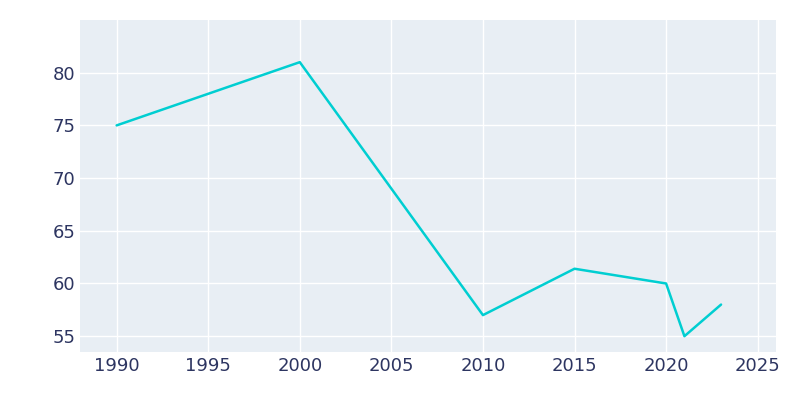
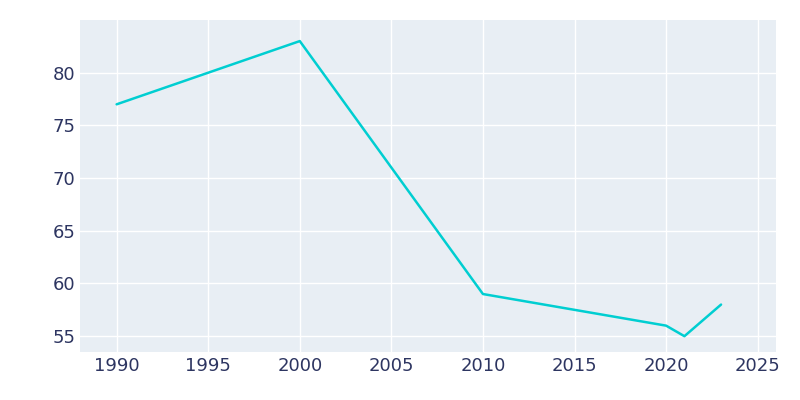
1990: 75.0 -> 77.0
2000: 81.0 -> 83.0
2010: 57.0 -> 59.0
2015: 61.4 -> 57.5
2020: 60.0 -> 56.0
